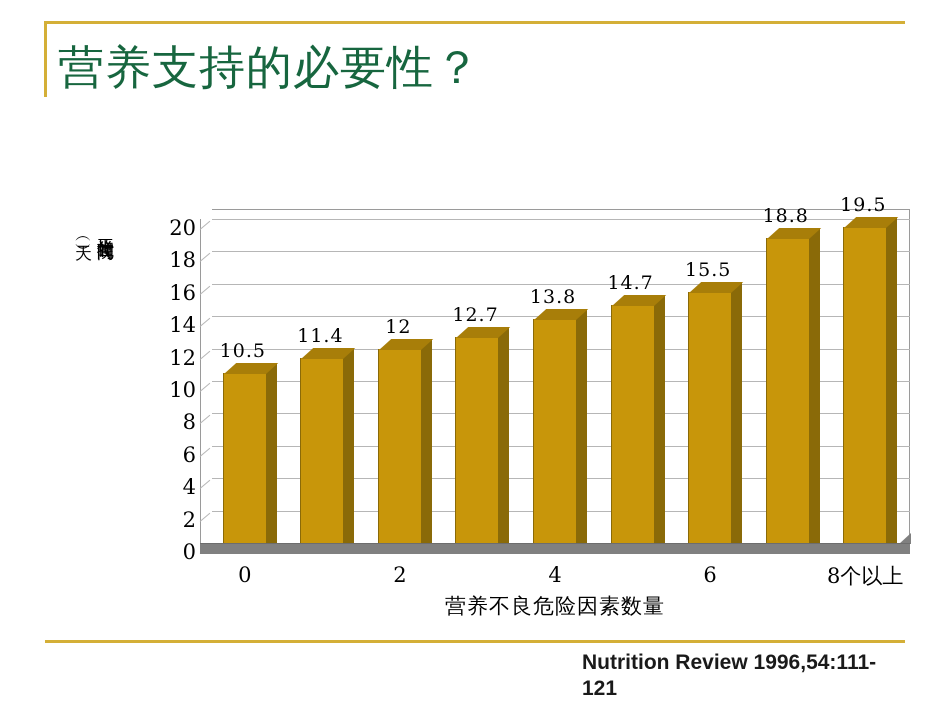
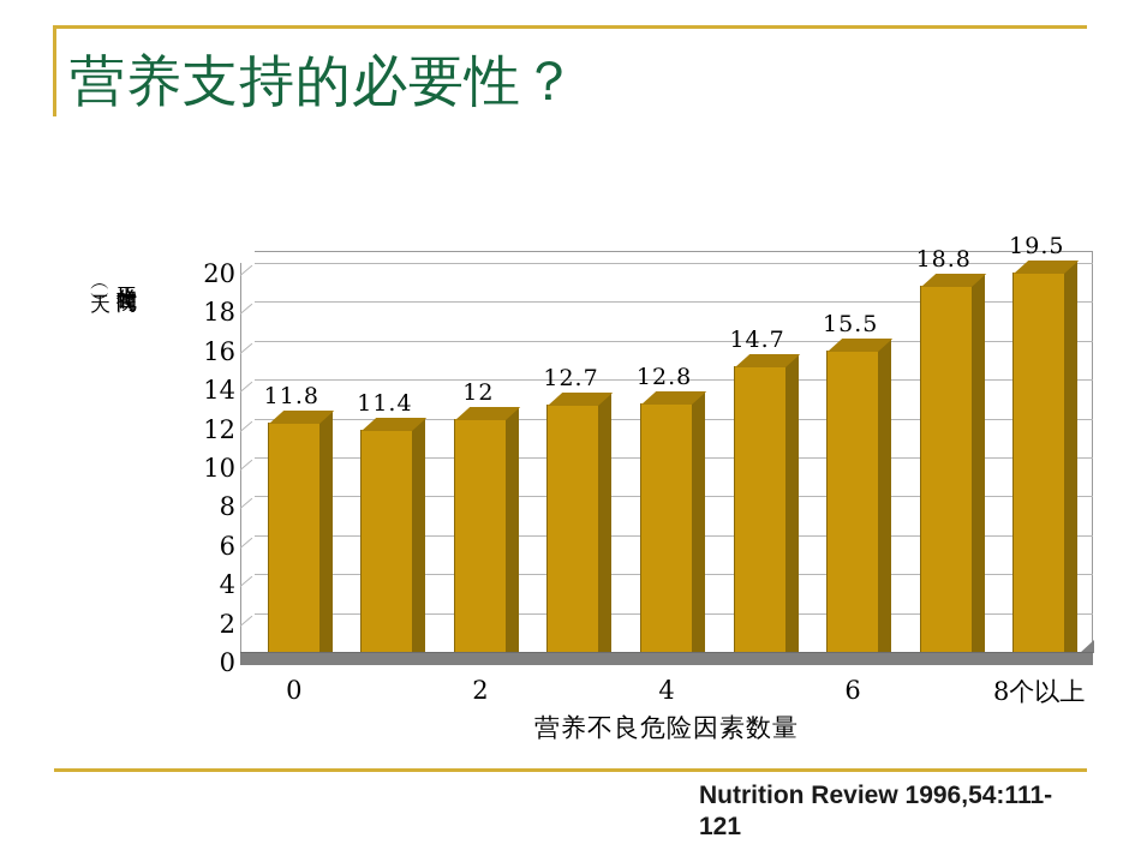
0: 10.5 -> 11.8
4: 13.8 -> 12.8
